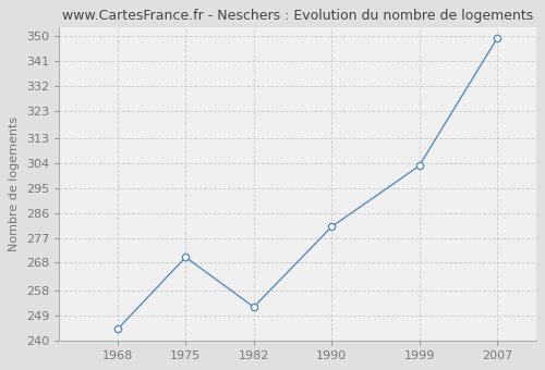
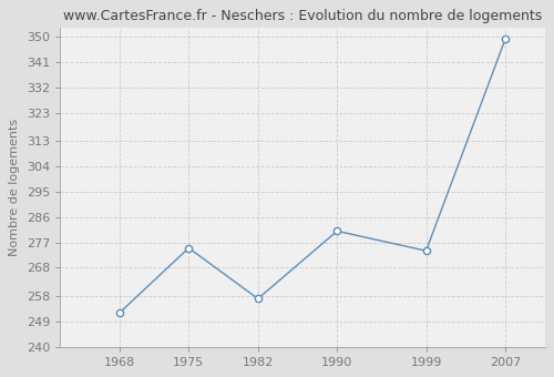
1968: 244 -> 252
1975: 270 -> 275
1982: 252 -> 257
1999: 303 -> 274
